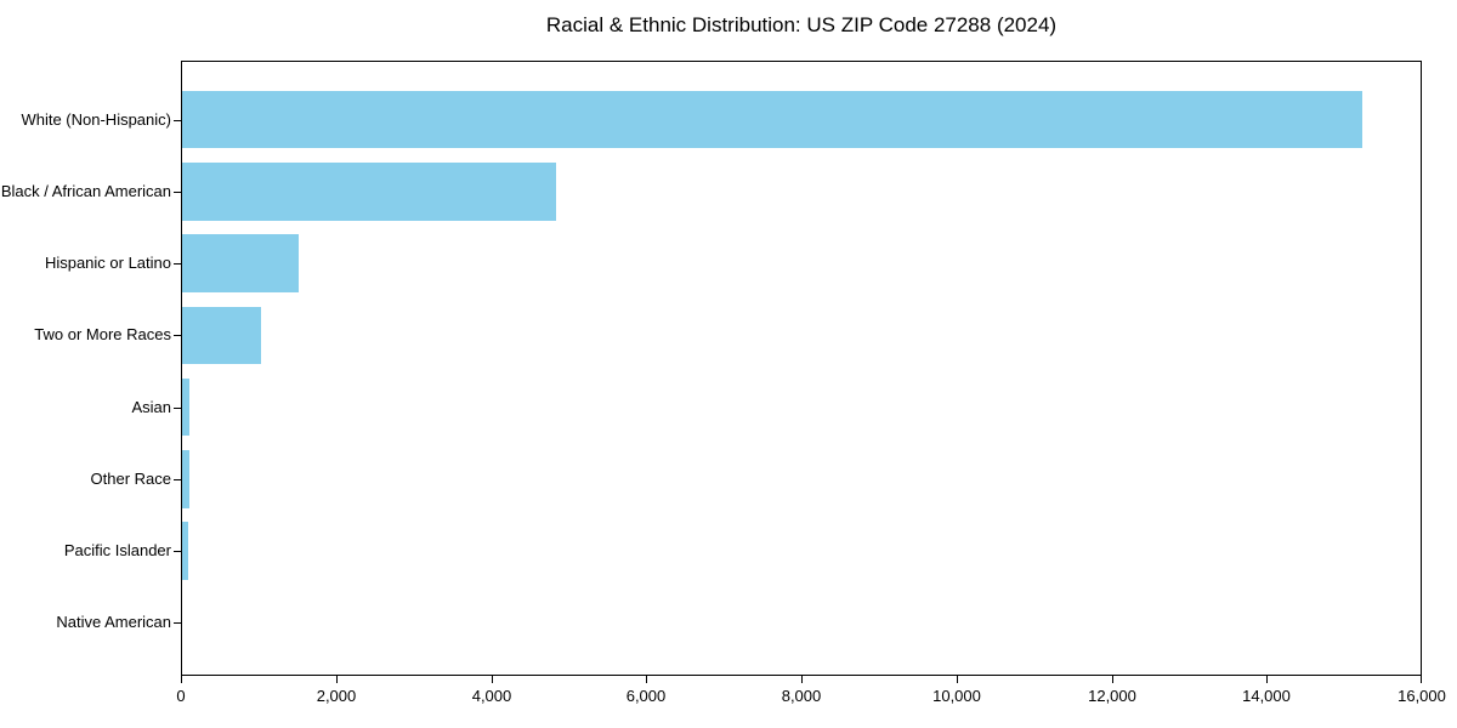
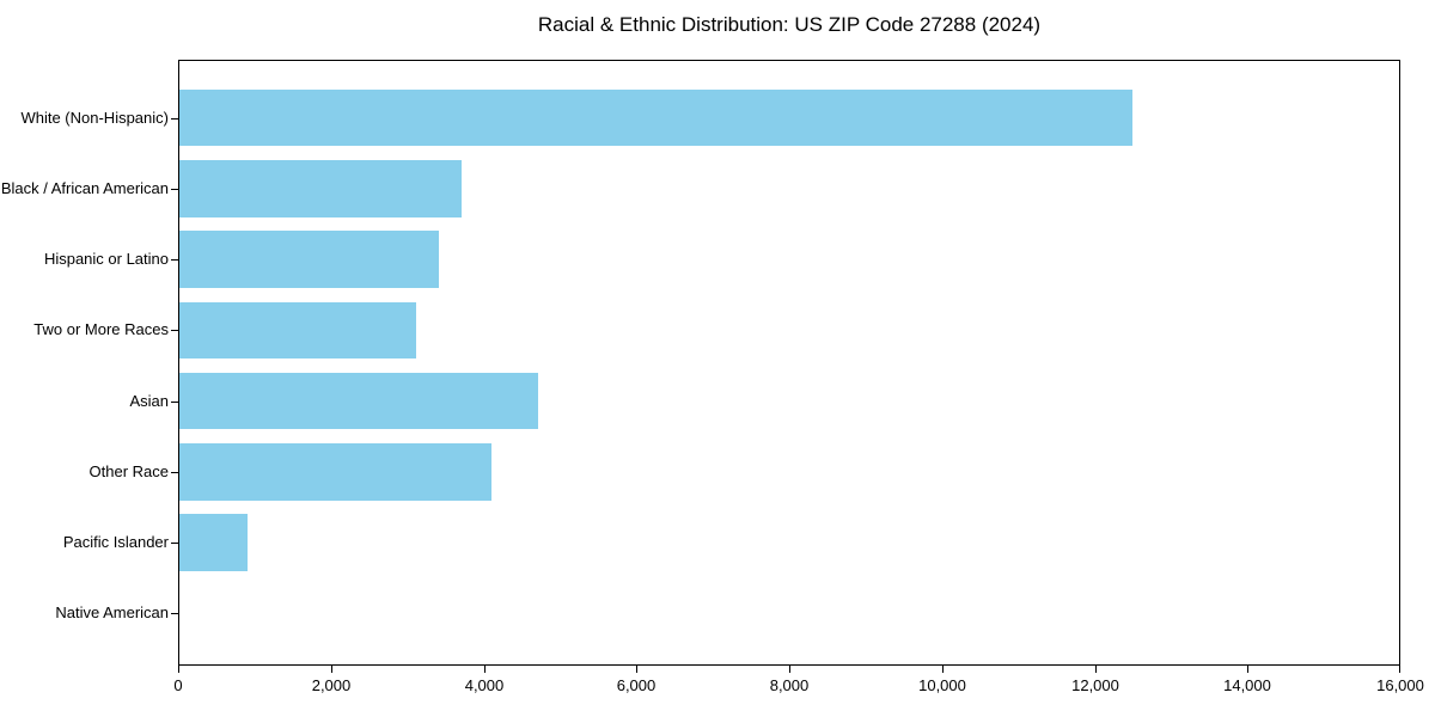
White (Non-Hispanic): 15200 -> 12500
Black / African American: 4800 -> 3700
Hispanic or Latino: 1500 -> 3400
Two or More Races: 1000 -> 3100
Asian: 100 -> 4700
Other Race: 100 -> 4100
Pacific Islander: 100 -> 900
